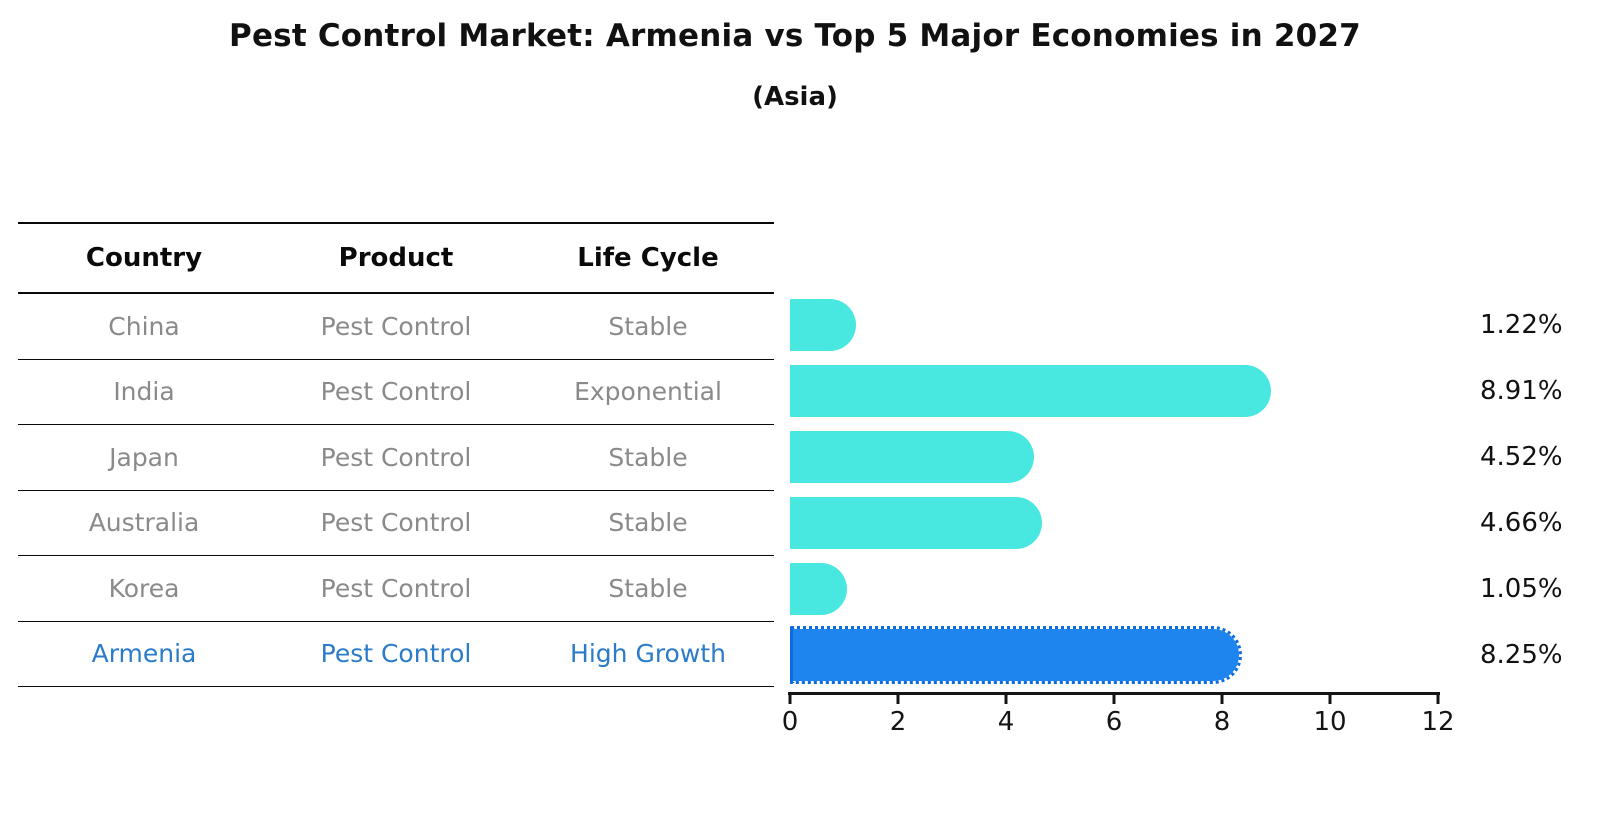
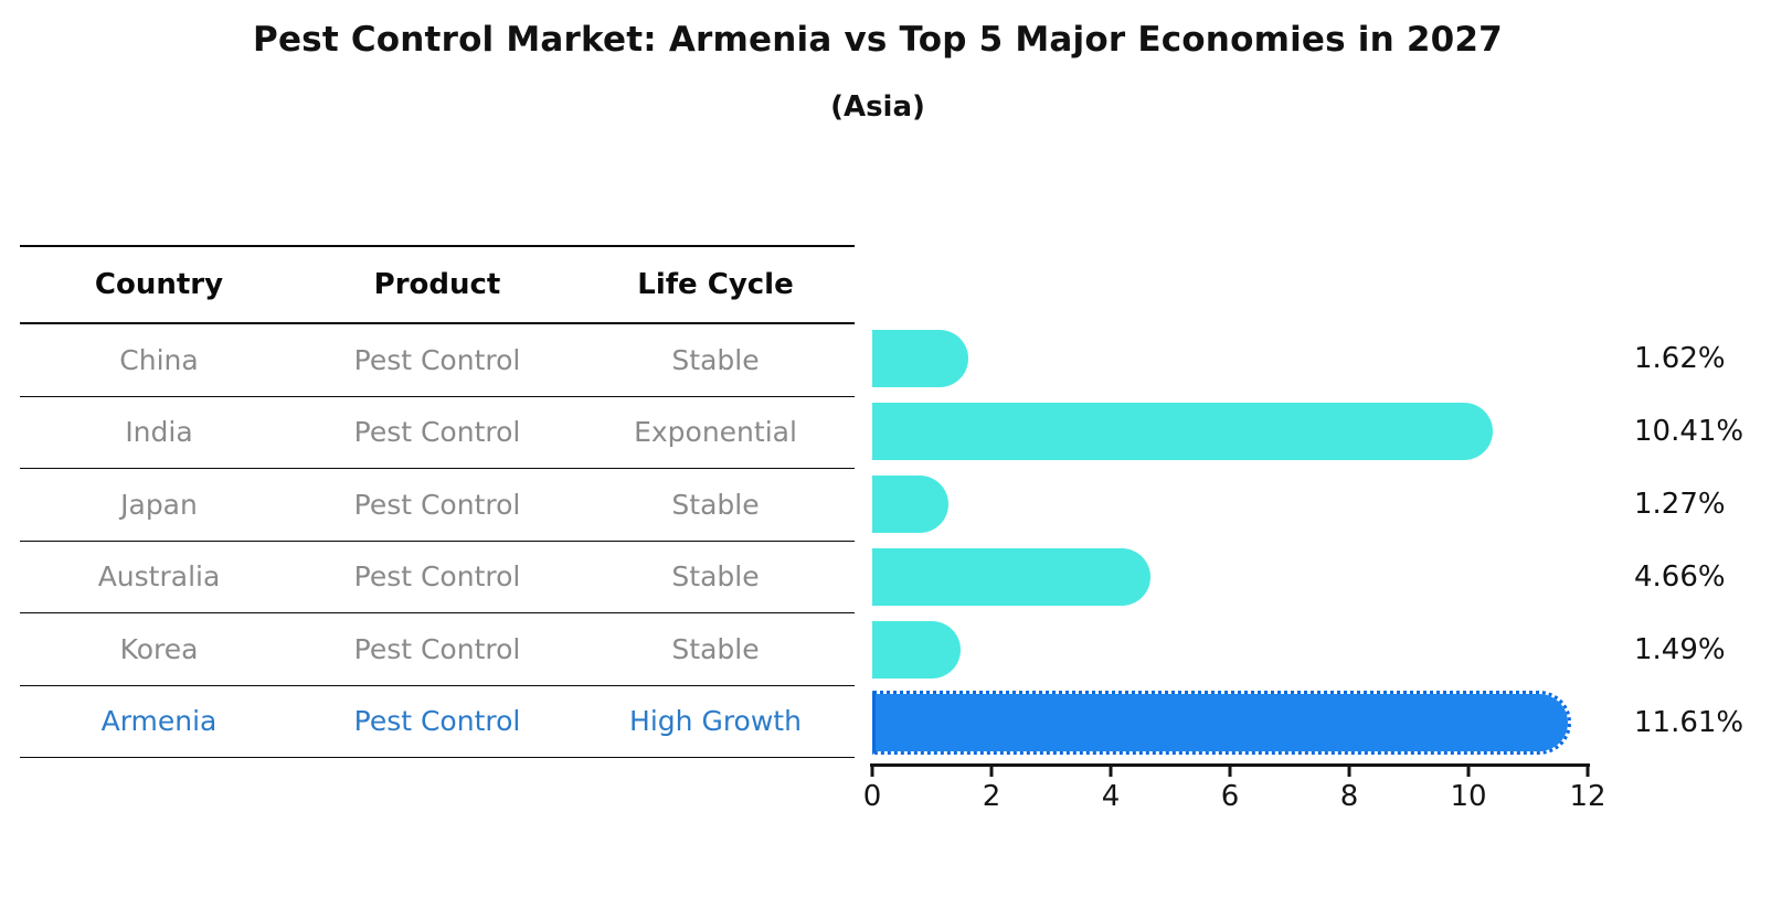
China: 1.22% -> 1.62%
India: 8.91% -> 10.41%
Japan: 4.52% -> 1.27%
Korea: 1.05% -> 1.49%
Armenia: 8.25% -> 11.61%
